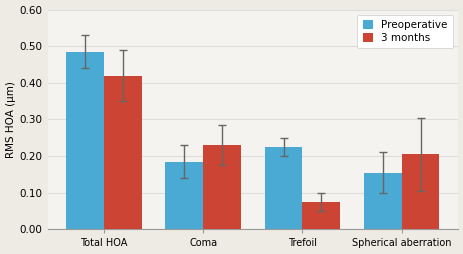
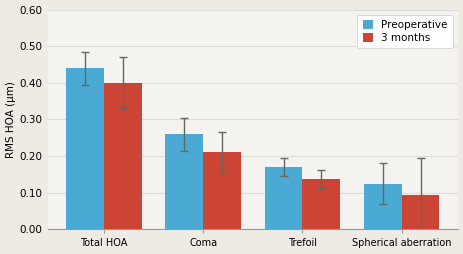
Preoperative/Total HOA: 0.485 -> 0.440
3 months/Total HOA: 0.420 -> 0.400
Preoperative/Coma: 0.185 -> 0.260
3 months/Coma: 0.230 -> 0.210
Preoperative/Trefoil: 0.225 -> 0.170
3 months/Trefoil: 0.075 -> 0.138
Preoperative/Spherical aberration: 0.155 -> 0.125
3 months/Spherical aberration: 0.205 -> 0.095
